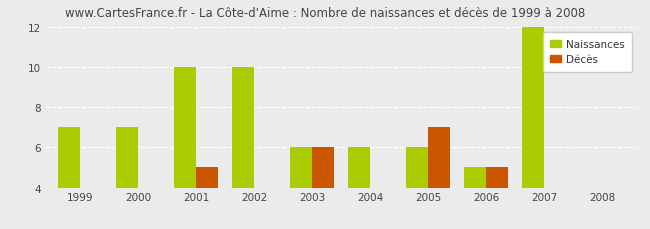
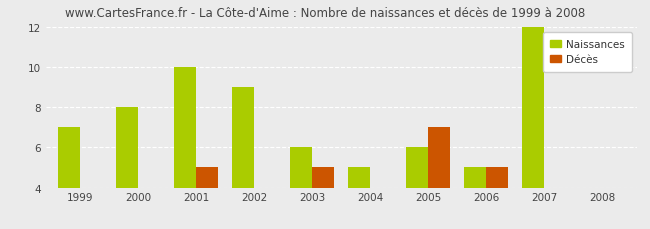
Naissances/2000: 7 -> 8
Naissances/2002: 10 -> 9
Décès/2003: 6 -> 5
Naissances/2004: 6 -> 5
